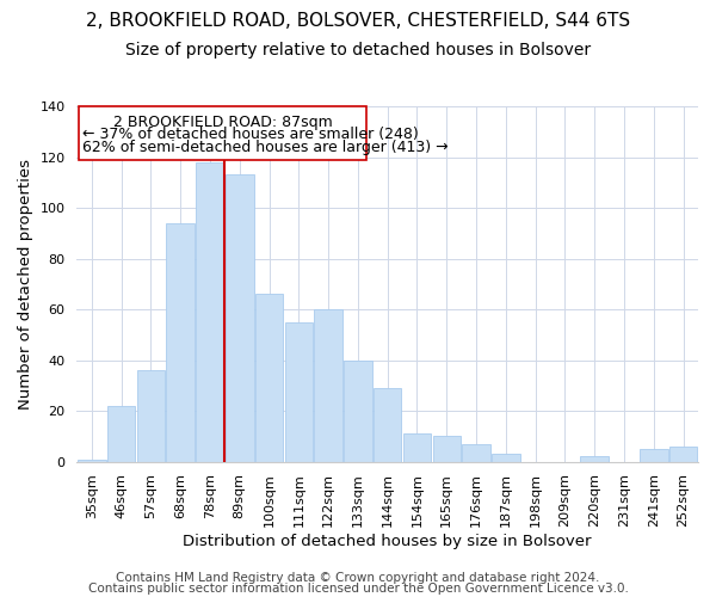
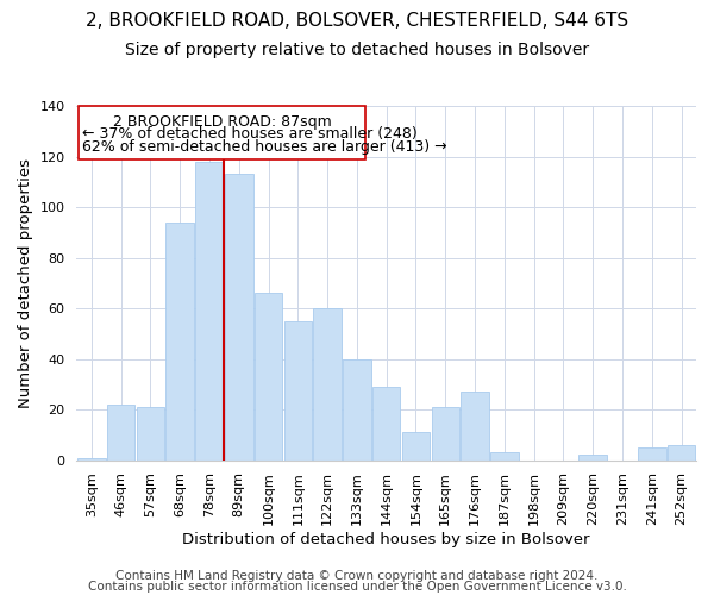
57sqm: 36 -> 21
165sqm: 10 -> 21
176sqm: 7 -> 27
